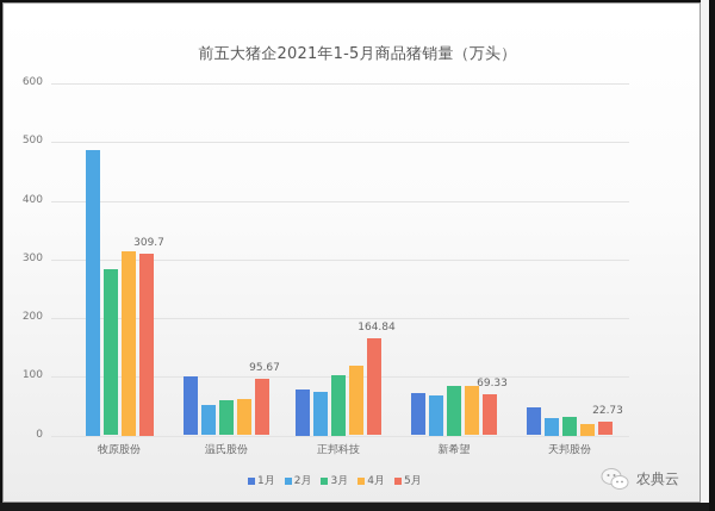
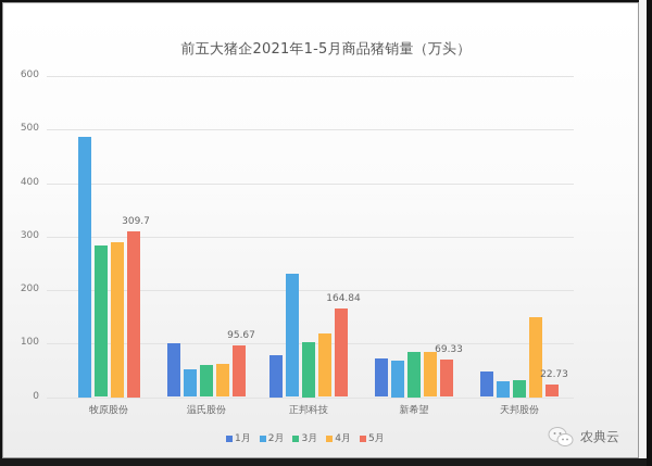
4月/牧原股份: 310 -> 290
2月/正邦科技: 80 -> 230
4月/天邦股份: 20 -> 150
